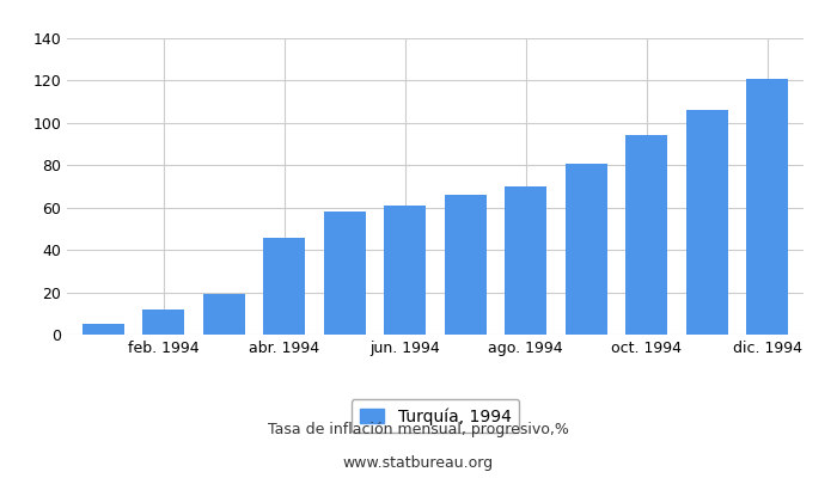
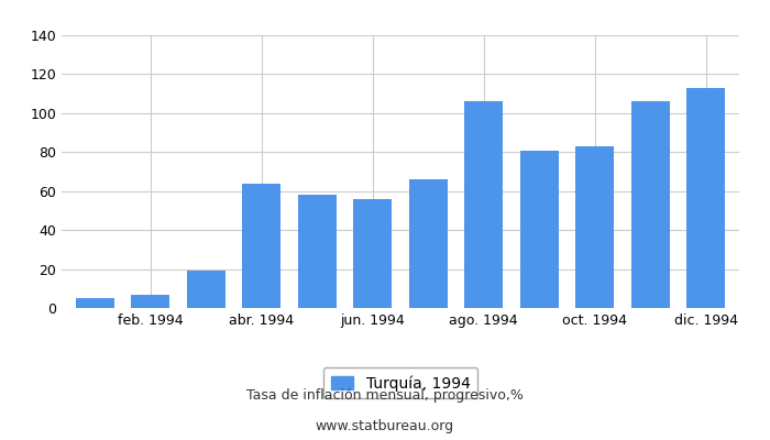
feb. 1994: 12 -> 7
abr. 1994: 46 -> 64
jun. 1994: 61 -> 56
ago. 1994: 70 -> 106
oct. 1994: 94 -> 83
dic. 1994: 121 -> 113
